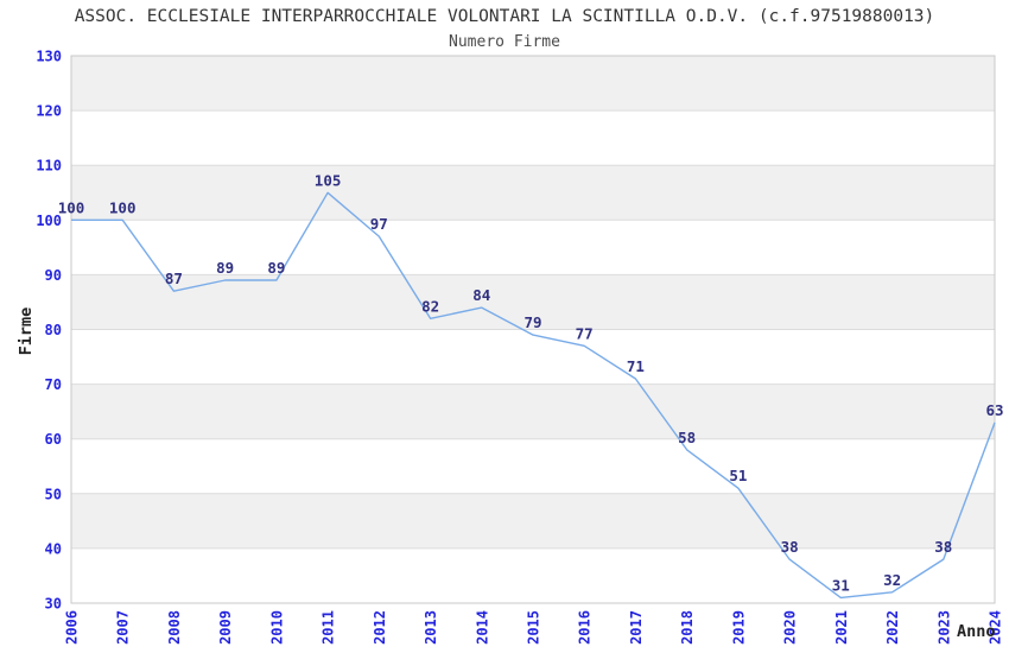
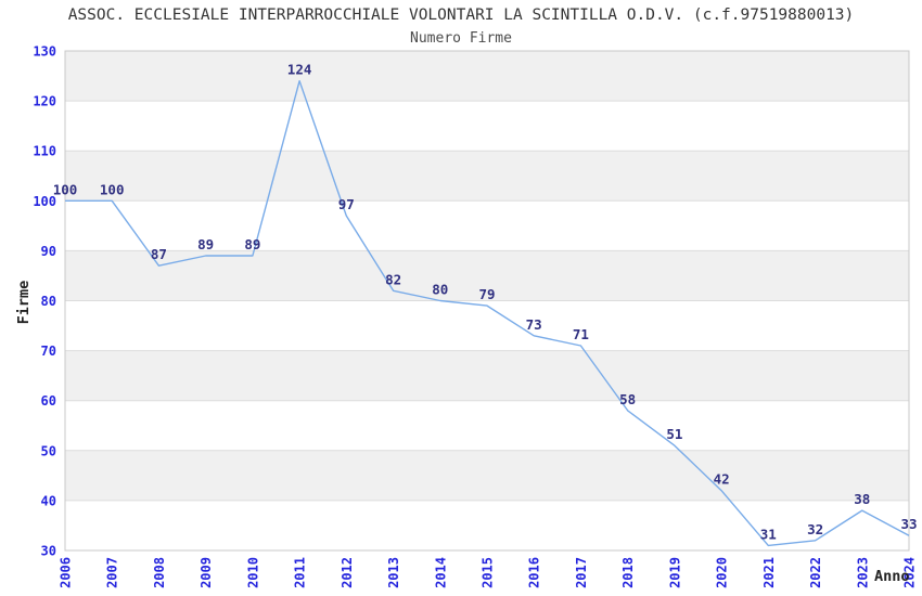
2011: 105 -> 124
2014: 84 -> 80
2016: 77 -> 73
2020: 38 -> 42
2024: 63 -> 33
